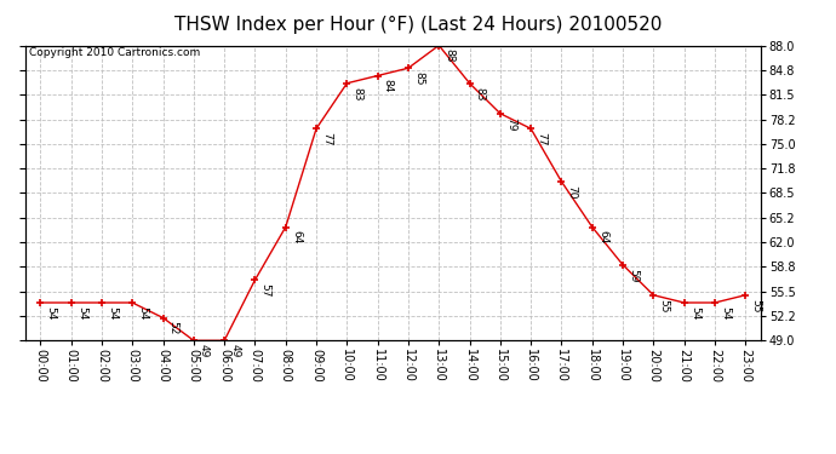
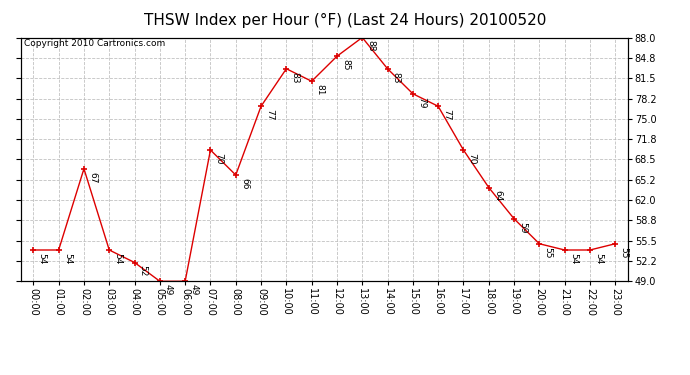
02:00: 54 -> 67
07:00: 57 -> 70
08:00: 64 -> 66
11:00: 84 -> 81
